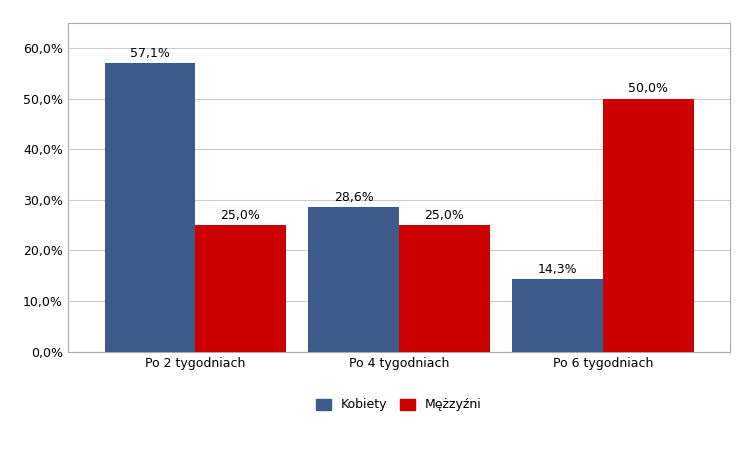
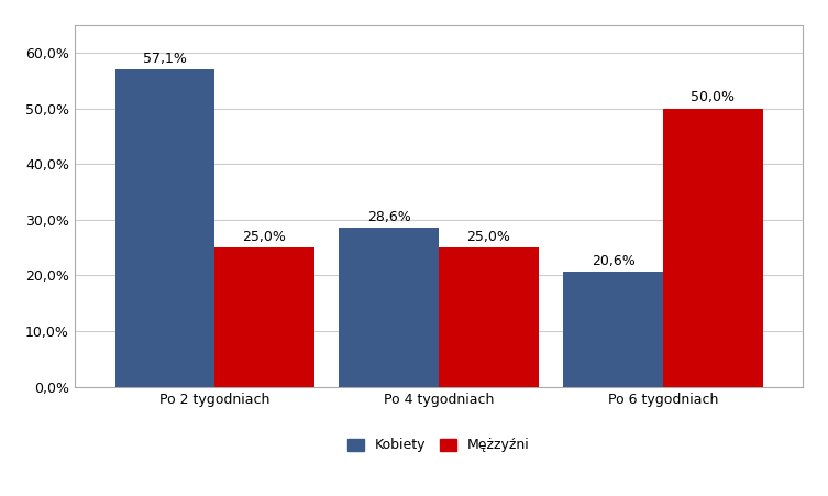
Kobiety/Po 6 tygodniach: 14,3% -> 20,6%
